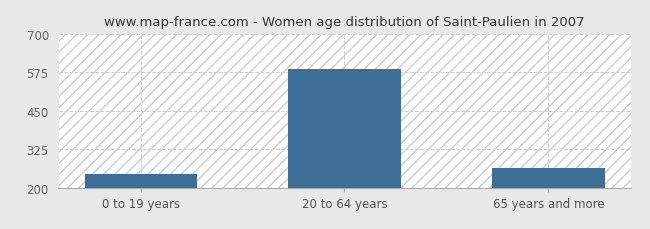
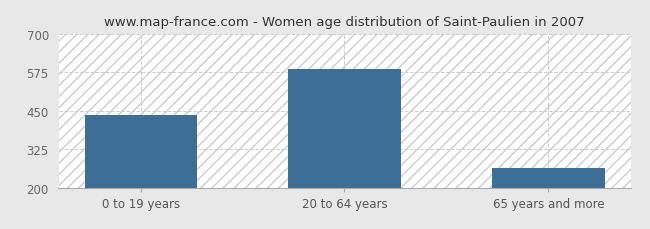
0 to 19 years: 243 -> 435
